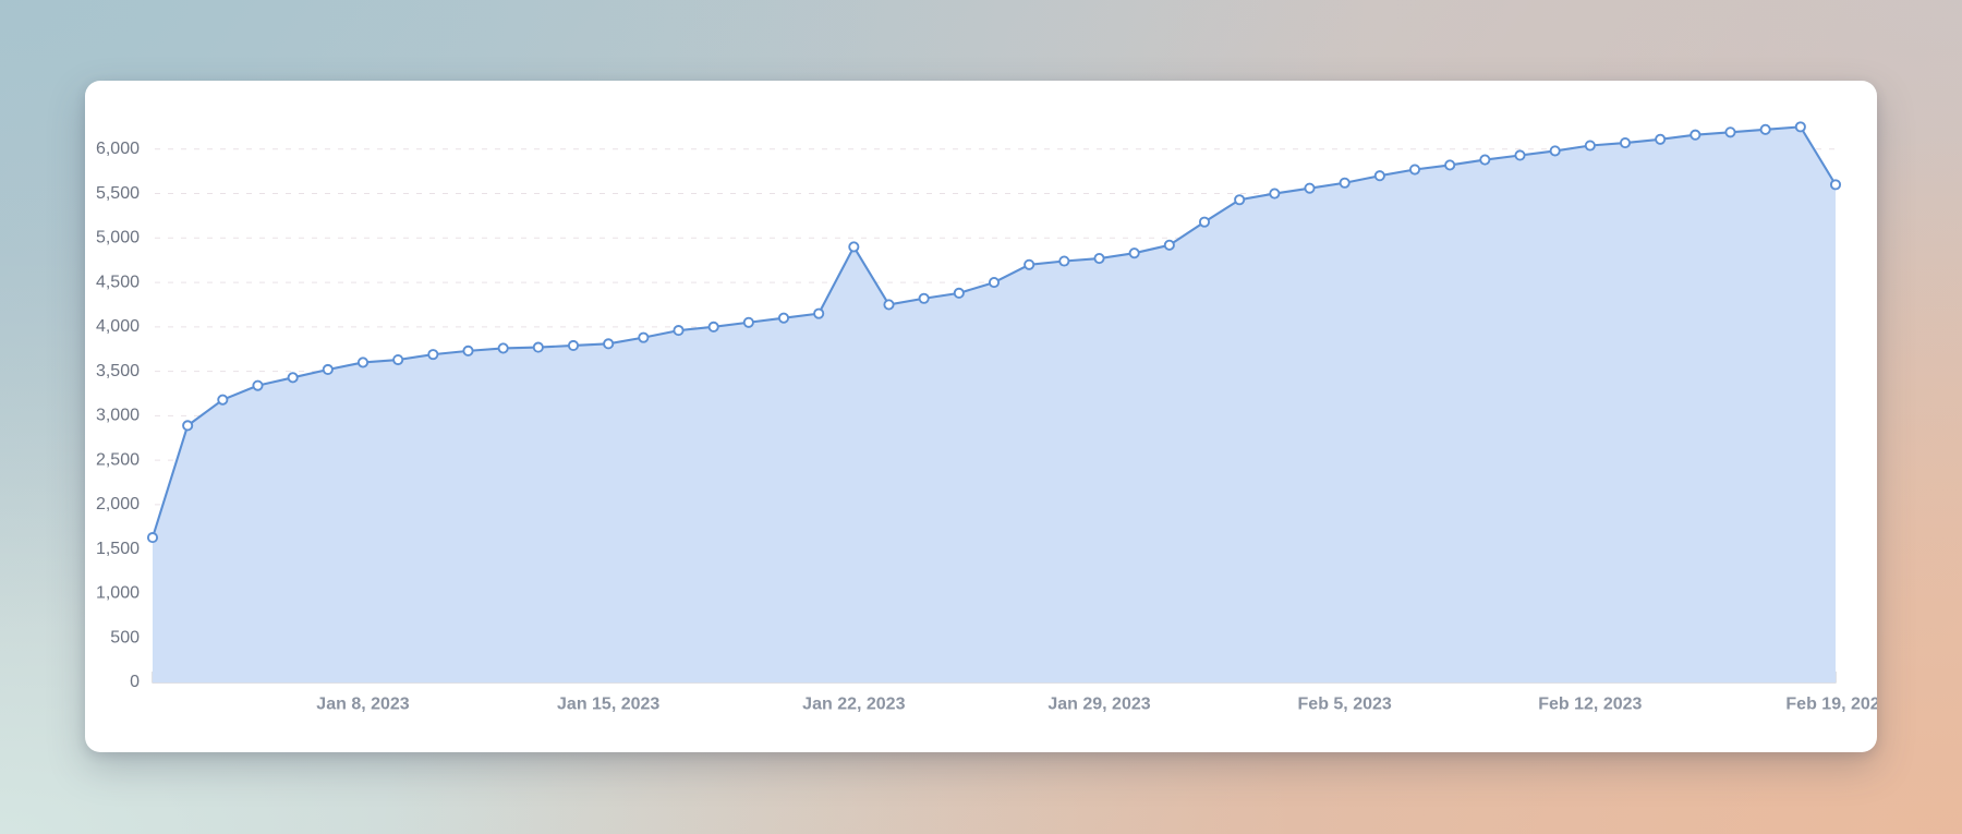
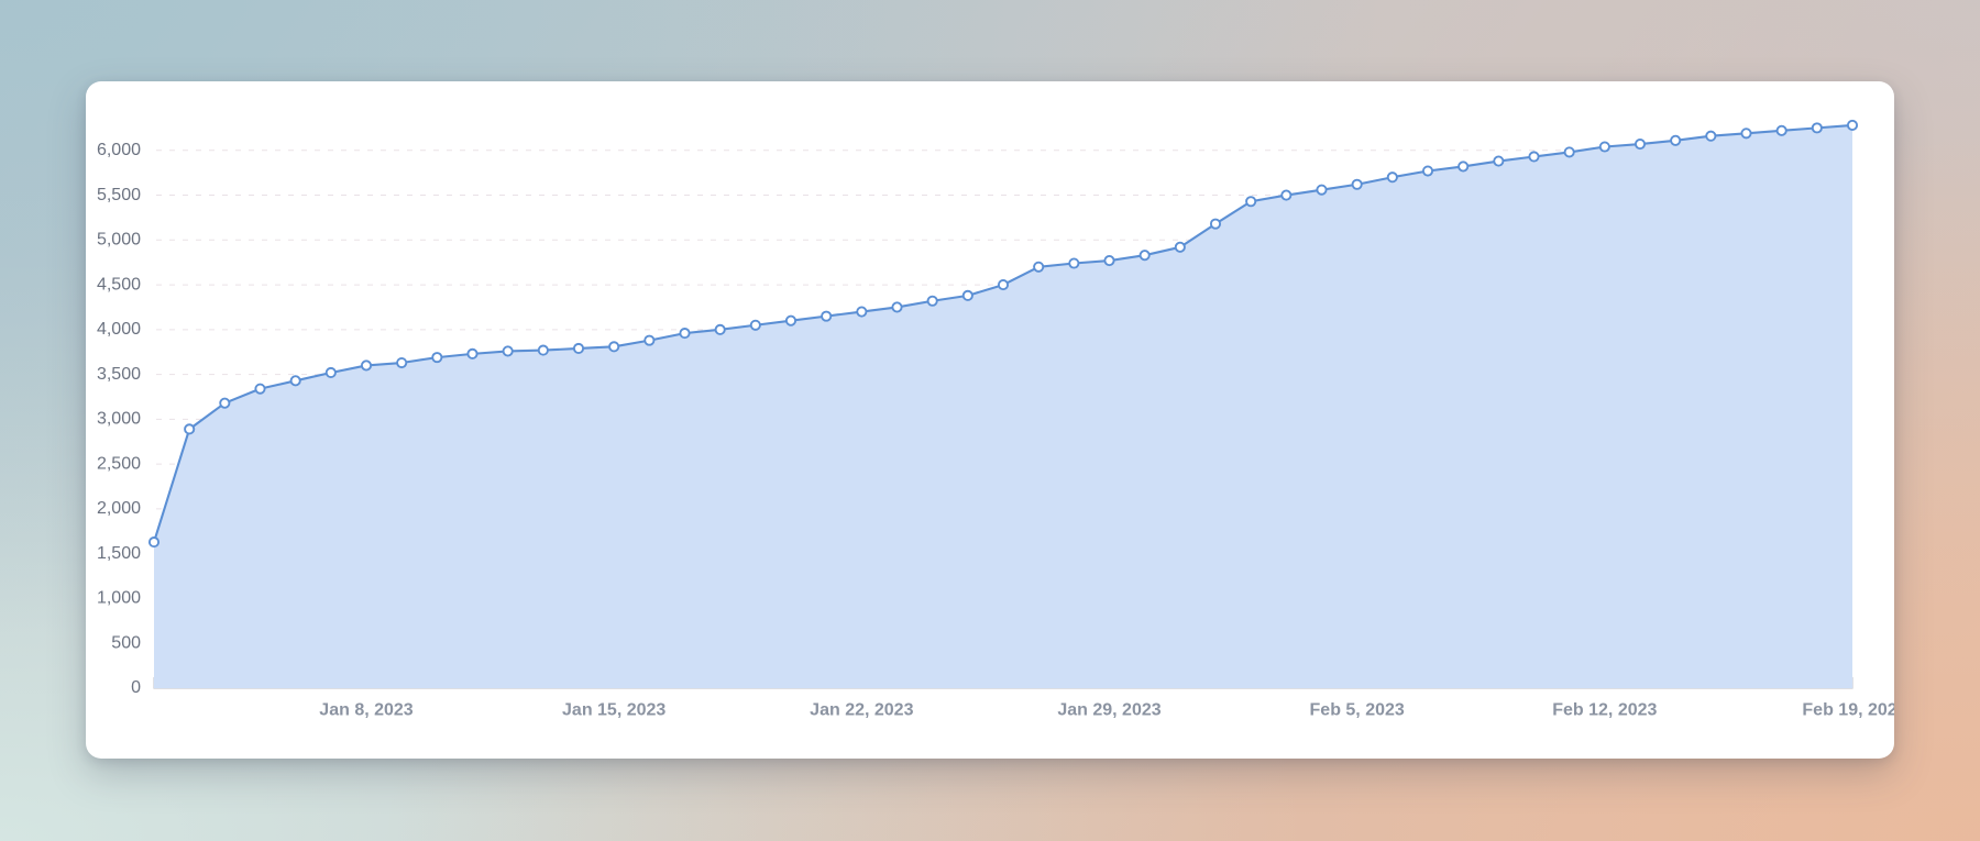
Jan 22, 2023: 4900 -> 4200
Feb 19, 2023: 5600 -> 6300
